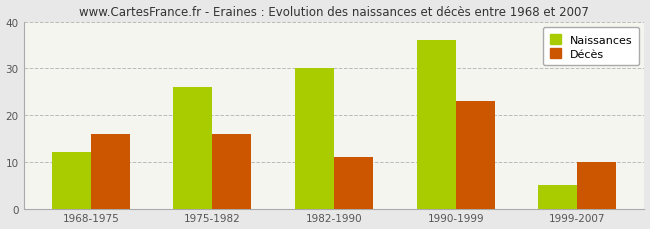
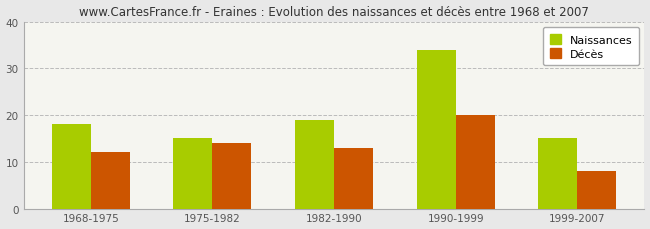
Naissances/1968-1975: 12 -> 18
Décès/1968-1975: 16 -> 12
Naissances/1975-1982: 26 -> 15
Décès/1975-1982: 16 -> 14
Naissances/1982-1990: 30 -> 19
Décès/1982-1990: 11 -> 13
Naissances/1990-1999: 36 -> 34
Décès/1990-1999: 23 -> 20
Naissances/1999-2007: 5 -> 15
Décès/1999-2007: 10 -> 8
